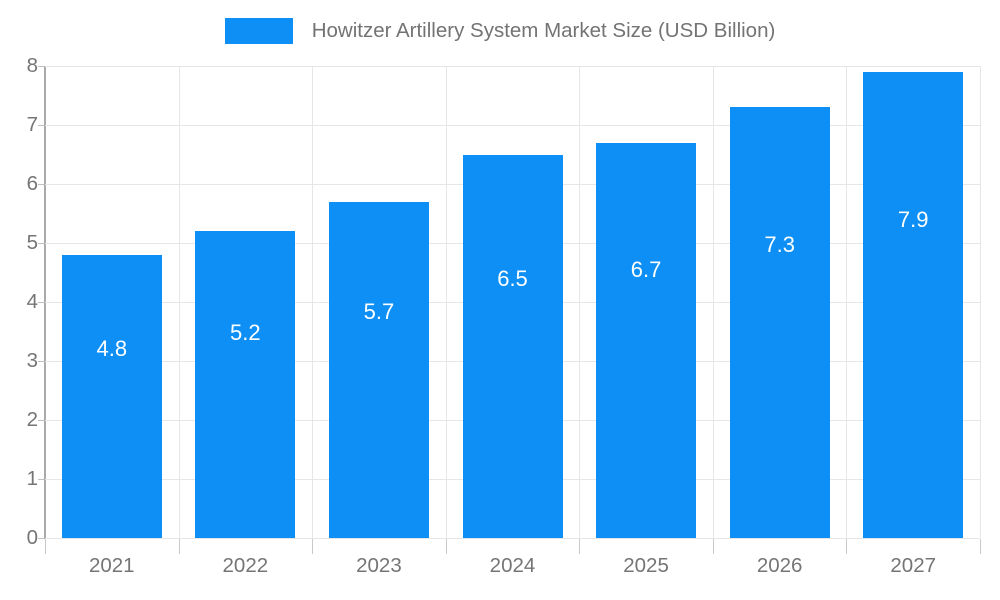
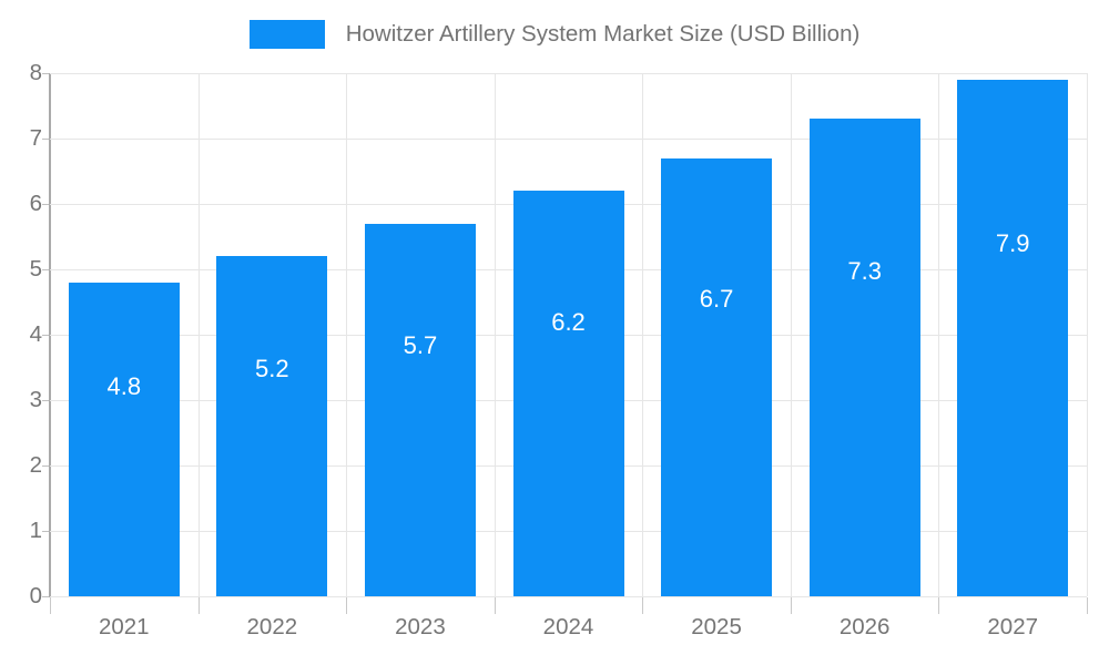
2024: 6.5 -> 6.2
